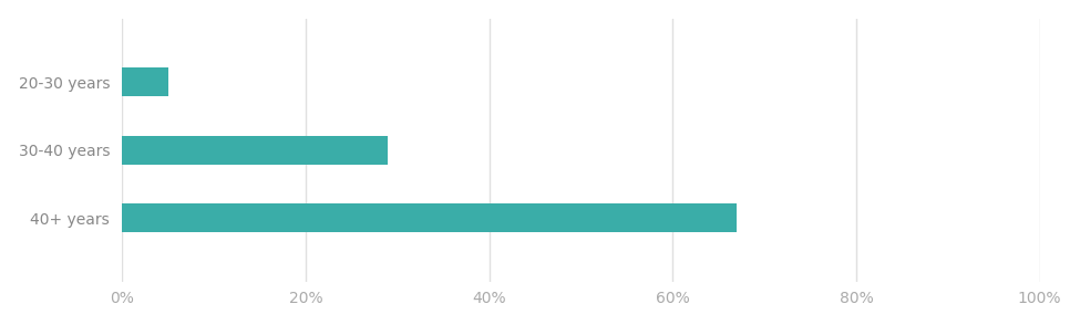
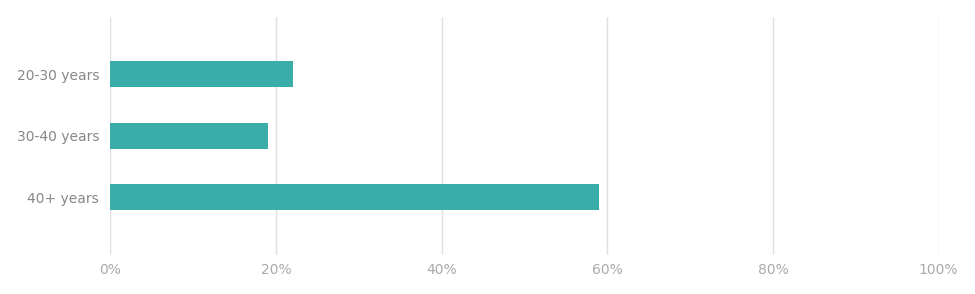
20-30 years: 5% -> 22%
30-40 years: 29% -> 19%
40+ years: 67% -> 59%
